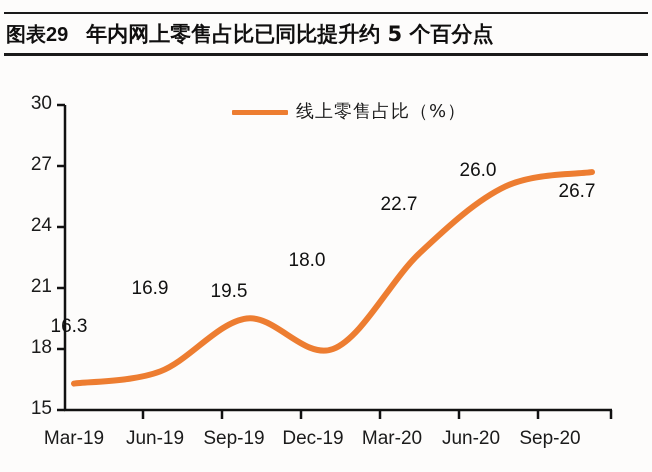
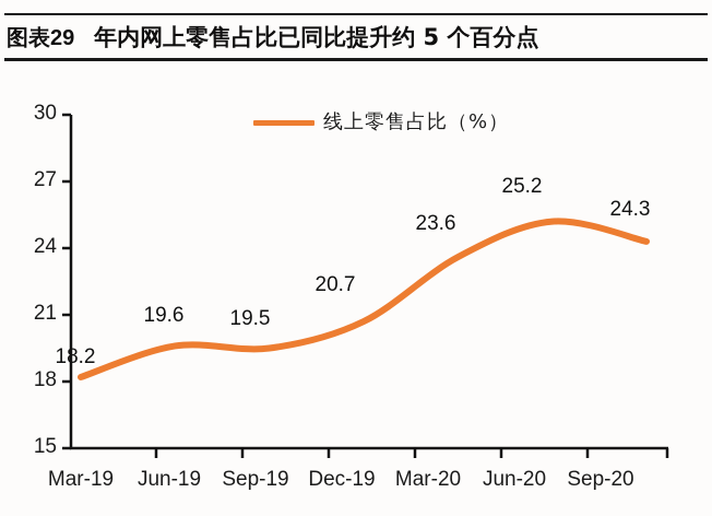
Mar-19: 16.3 -> 18.2
Jun-19: 16.9 -> 19.6
Dec-19: 18.0 -> 20.7
Mar-20: 22.7 -> 23.6
Jun-20: 26.0 -> 25.2
Sep-20: 26.7 -> 24.3
